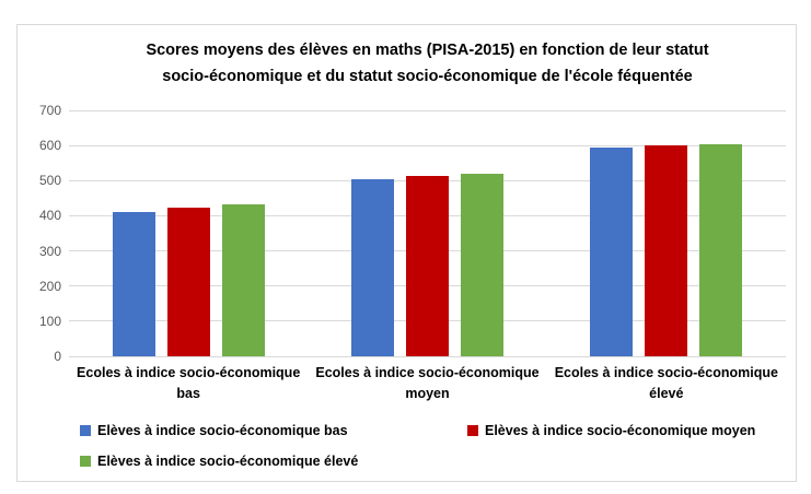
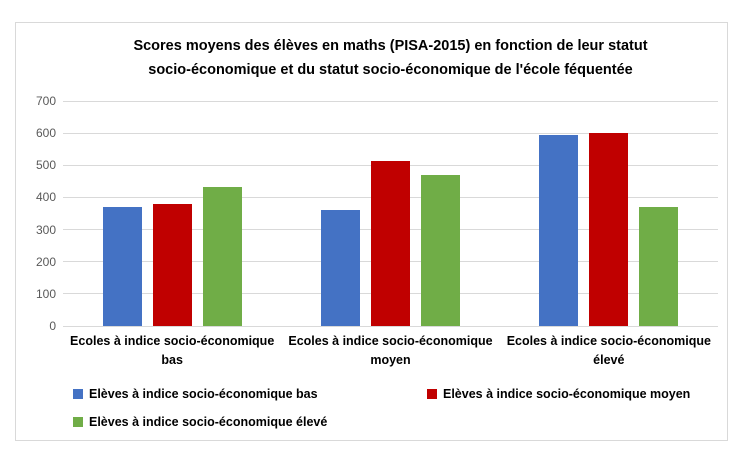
Elèves à indice socio-économique bas/Ecoles à indice socio-économique bas: 410 -> 370
Elèves à indice socio-économique moyen/Ecoles à indice socio-économique bas: 420 -> 380
Elèves à indice socio-économique bas/Ecoles à indice socio-économique moyen: 500 -> 360
Elèves à indice socio-économique élevé/Ecoles à indice socio-économique moyen: 520 -> 470
Elèves à indice socio-économique élevé/Ecoles à indice socio-économique élevé: 600 -> 370
